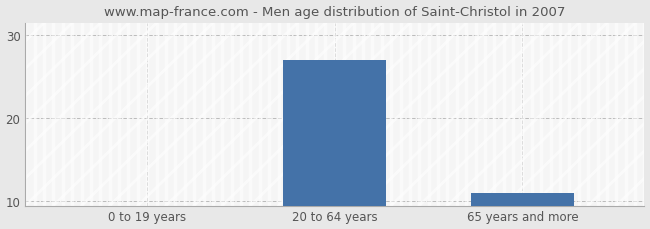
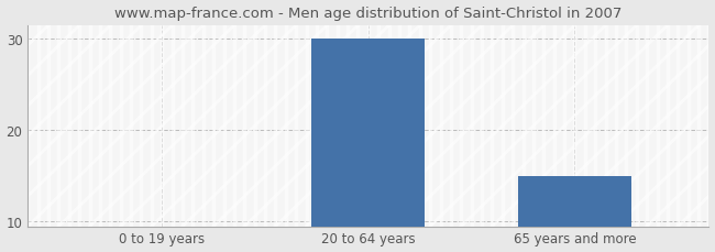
20 to 64 years: 27 -> 30
65 years and more: 11 -> 15
